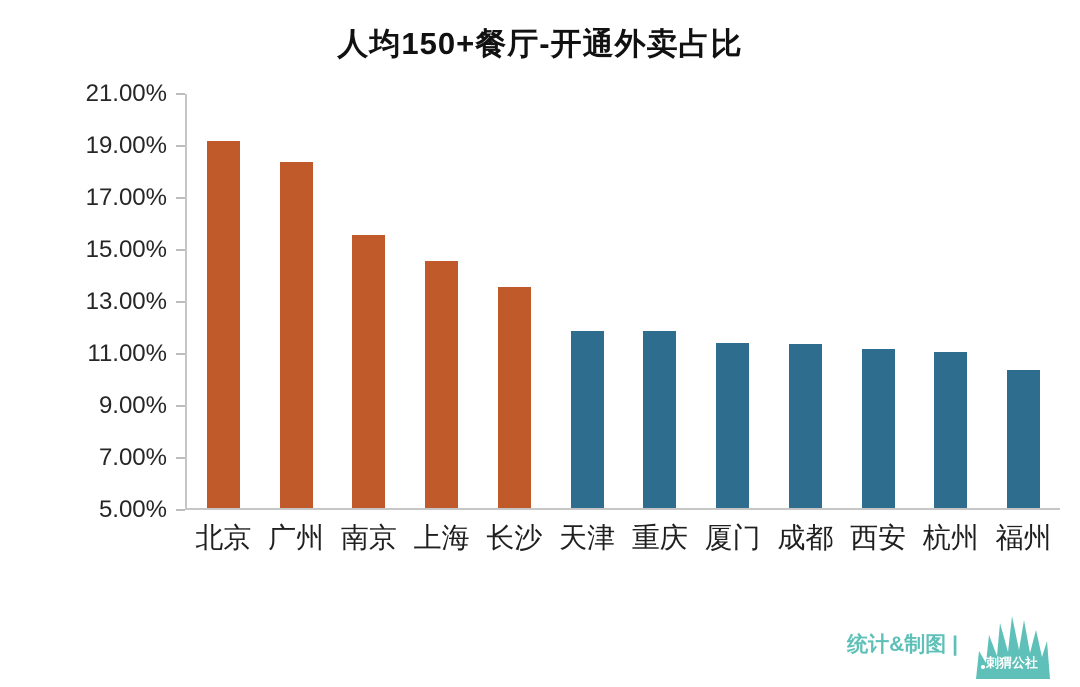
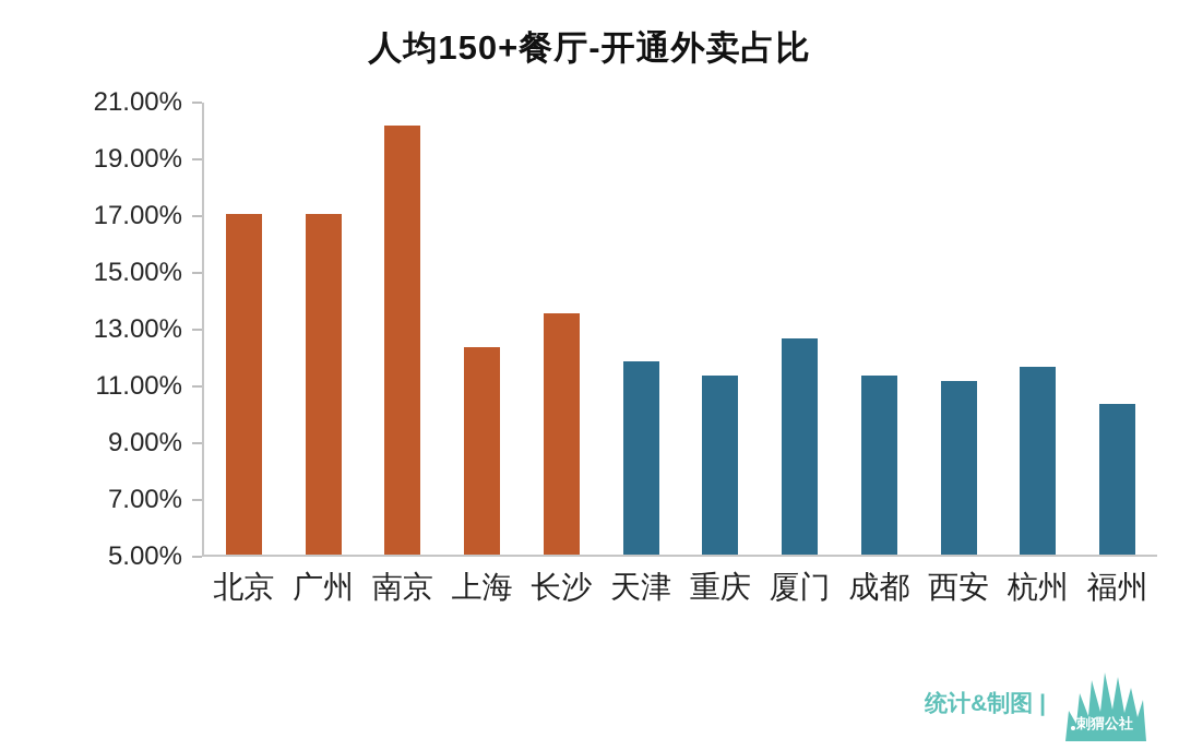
北京: 19.1% -> 17.0%
广州: 18.3% -> 17.0%
南京: 15.5% -> 20.1%
上海: 14.5% -> 12.3%
重庆: 11.8% -> 11.3%
厦门: 11.3% -> 12.6%
杭州: 11.0% -> 11.6%
